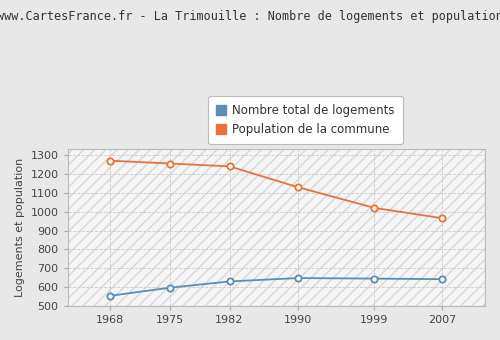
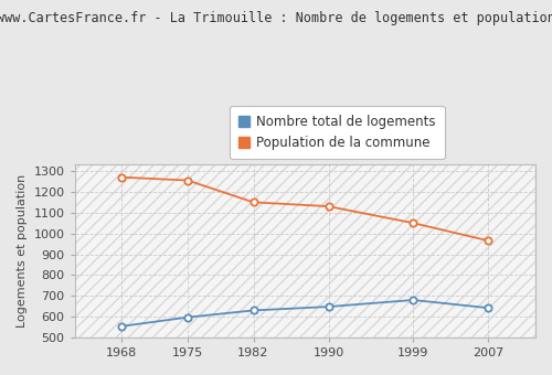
Population de la commune/1982: 1240 -> 1150
Nombre total de logements/1999: 640 -> 680
Population de la commune/1999: 1020 -> 1050
